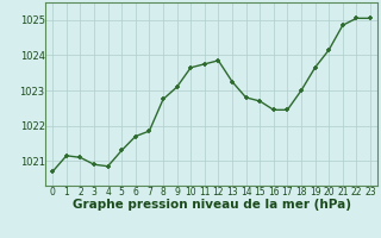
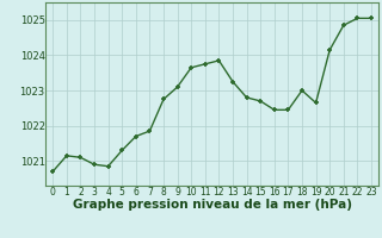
19: 1023.65 -> 1022.65
